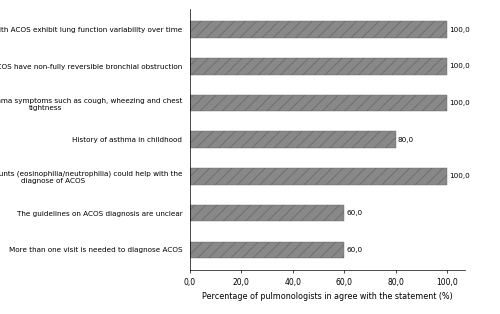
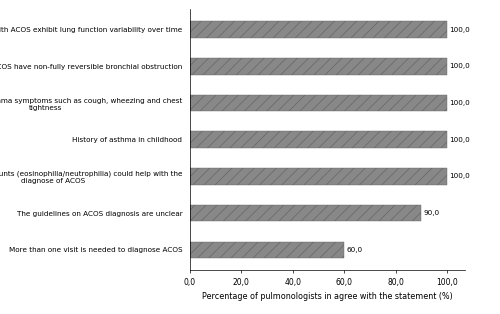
History of asthma in childhood: 80,0 -> 100,0
The guidelines on ACOS diagnosis are unclear: 60,0 -> 90,0
